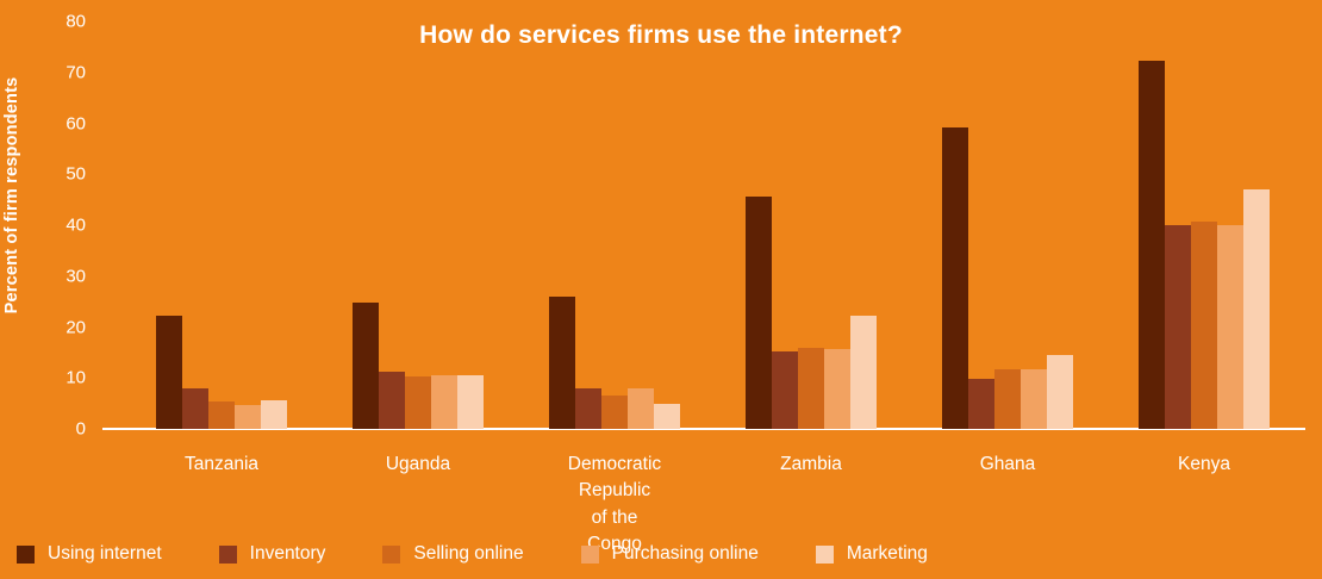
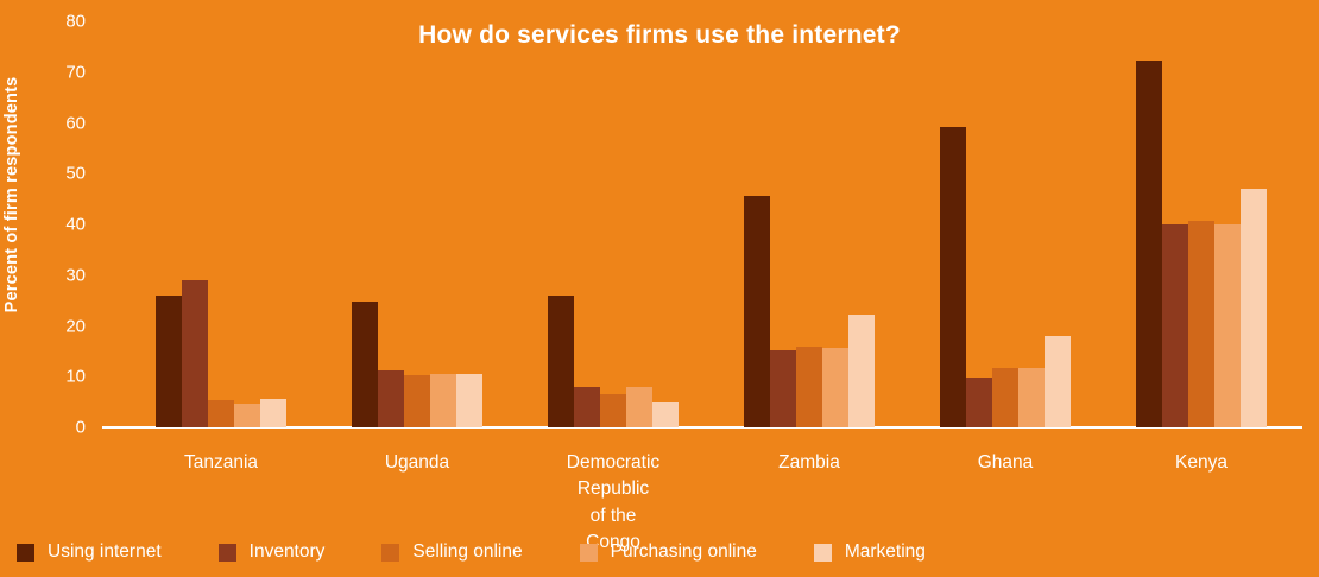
Using internet/Tanzania: 22 -> 26
Inventory/Tanzania: 8 -> 29
Marketing/Ghana: 14 -> 18
